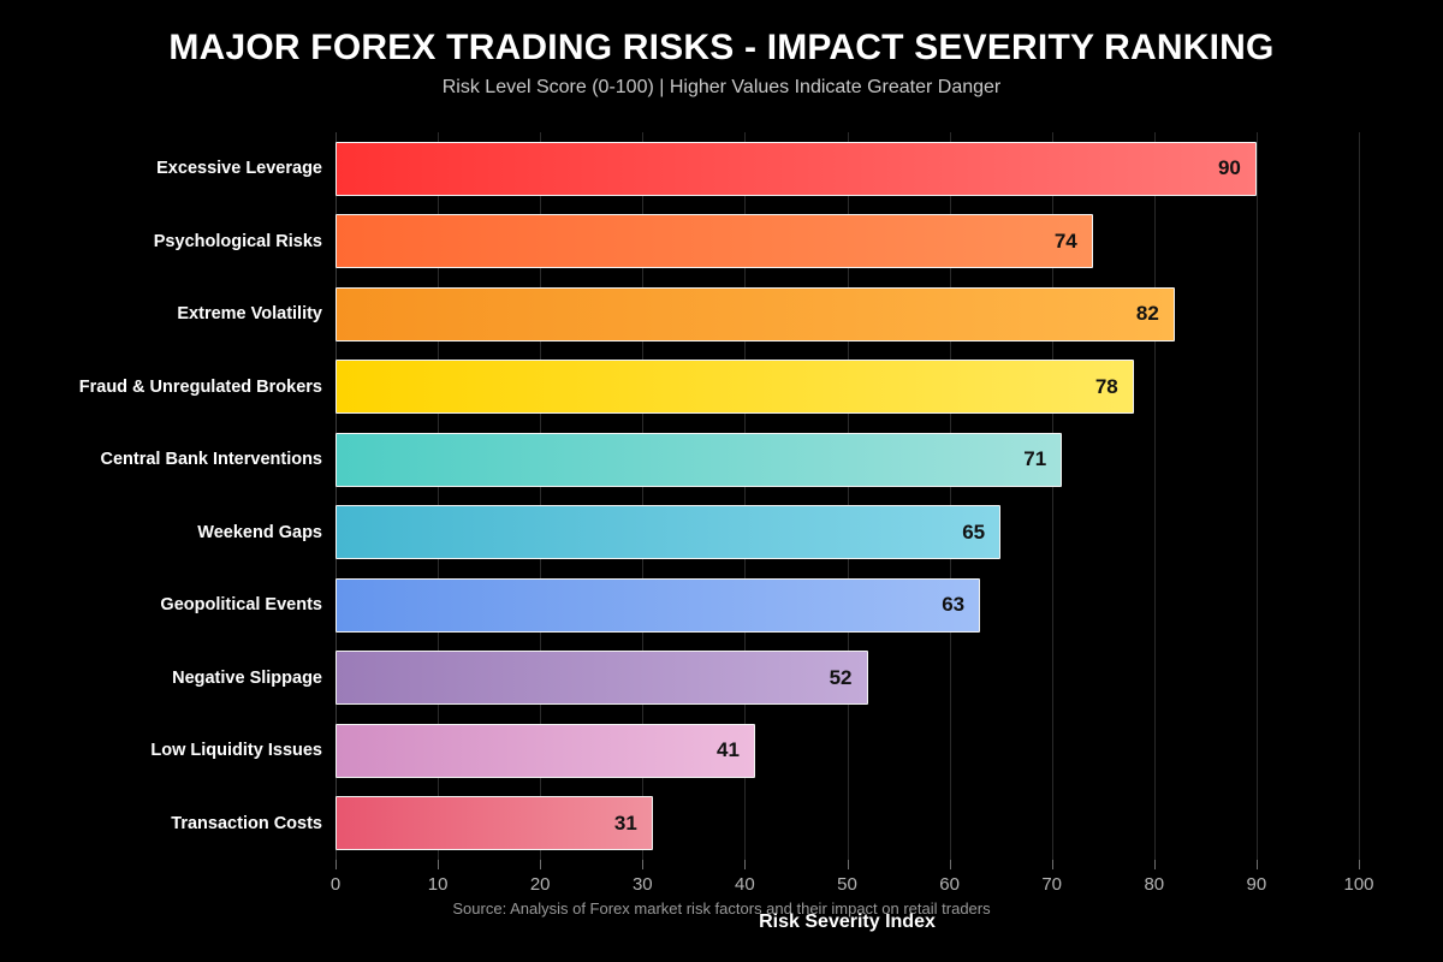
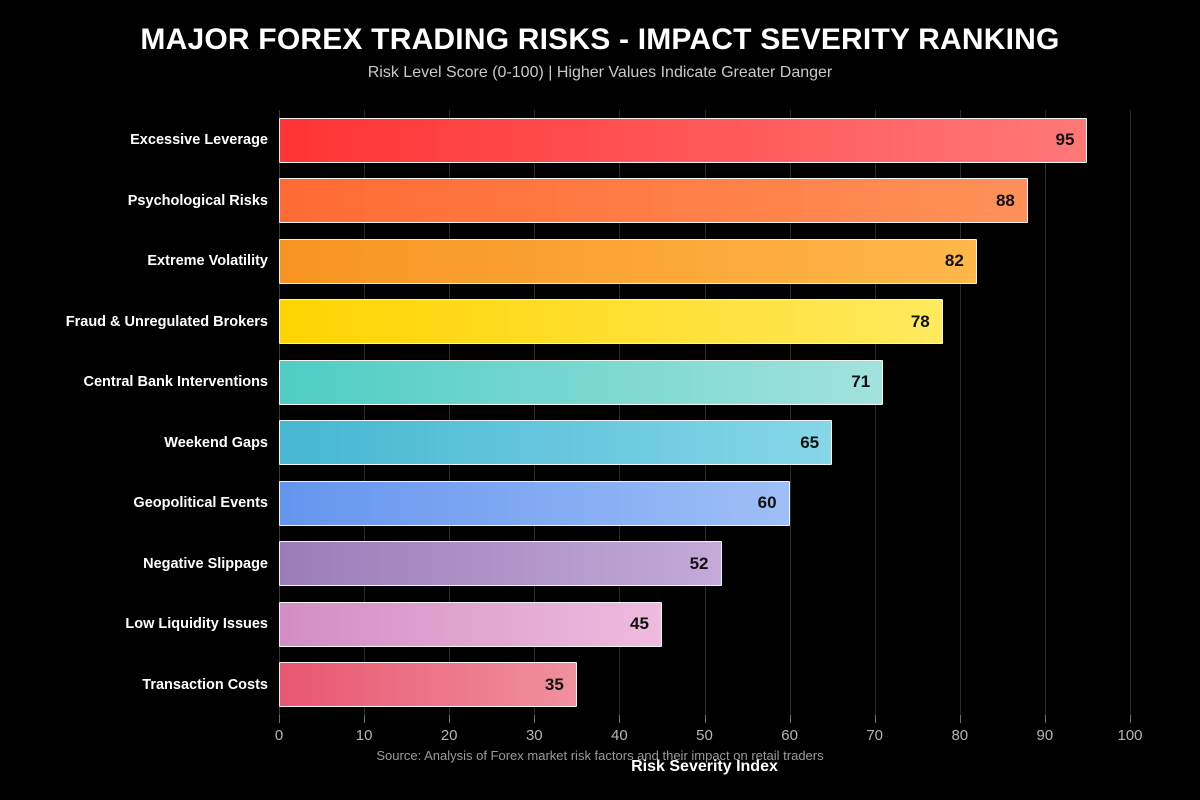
Excessive Leverage: 90 -> 95
Psychological Risks: 74 -> 88
Geopolitical Events: 63 -> 60
Low Liquidity Issues: 41 -> 45
Transaction Costs: 31 -> 35
